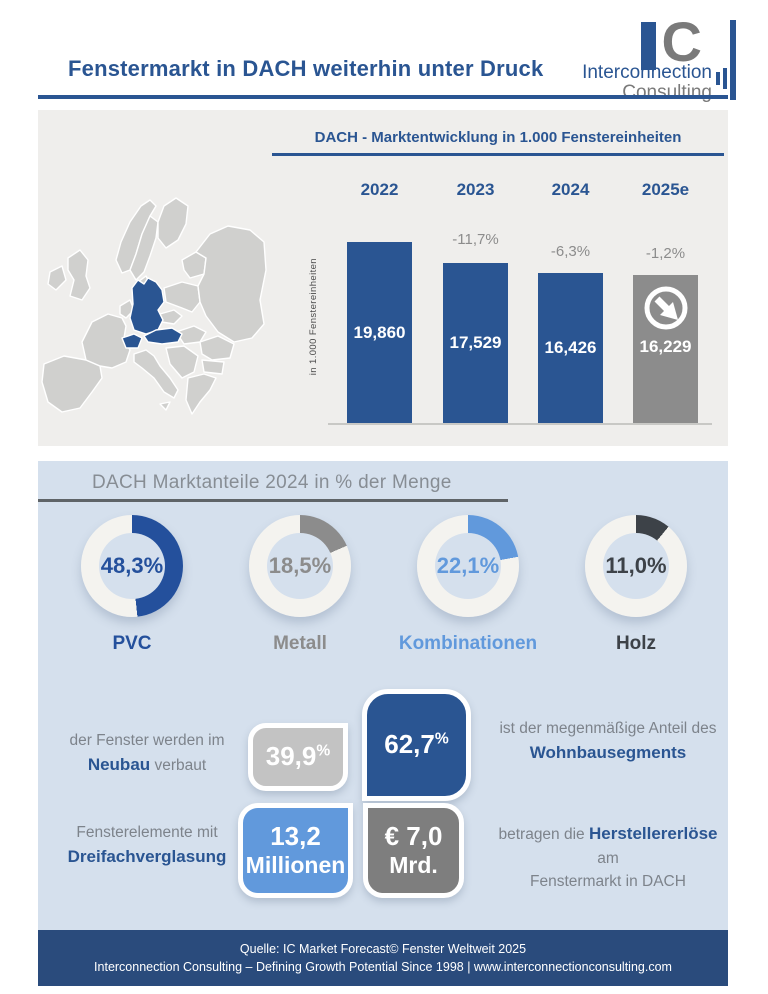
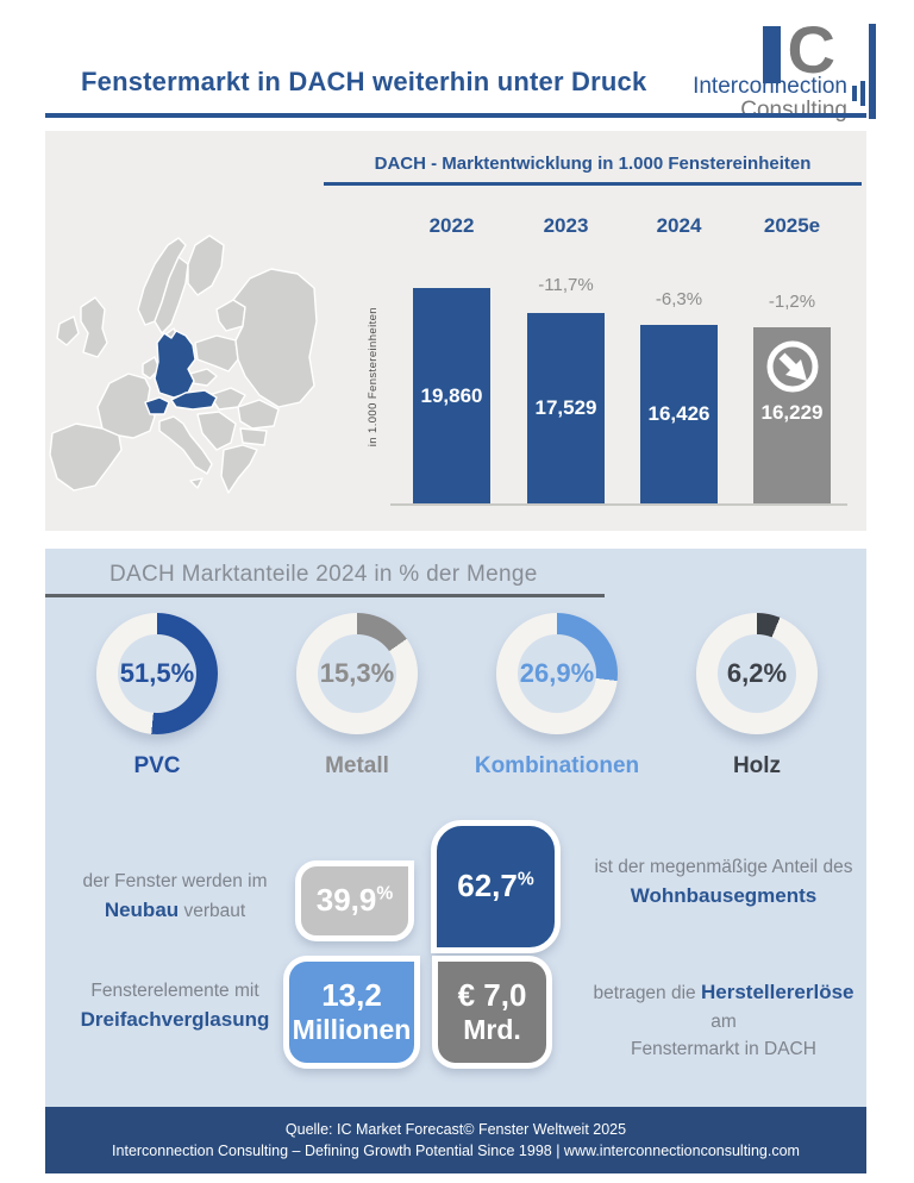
DACH Marktanteile 2024 in % der Menge/PVC: 48,3% -> 51,5%
DACH Marktanteile 2024 in % der Menge/Metall: 18,5% -> 15,3%
DACH Marktanteile 2024 in % der Menge/Kombinationen: 22,1% -> 26,9%
DACH Marktanteile 2024 in % der Menge/Holz: 11,0% -> 6,2%
